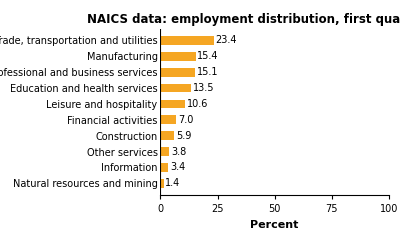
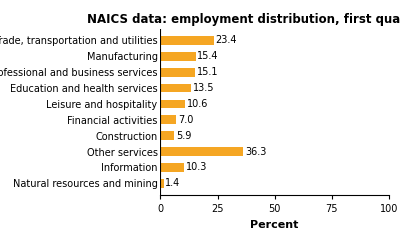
Other services: 3.8 -> 36.3
Information: 3.4 -> 10.3
